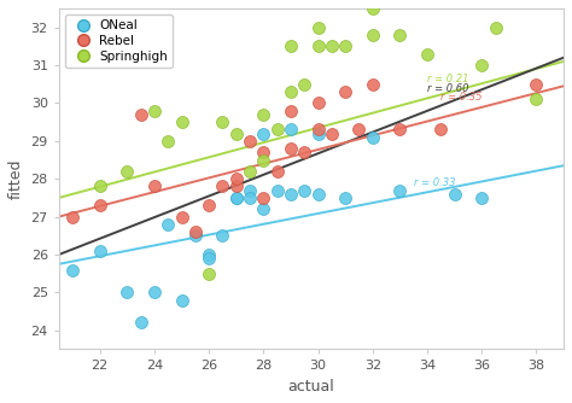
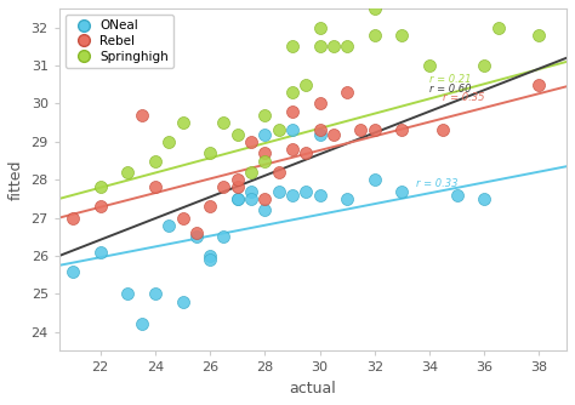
Springhigh/24: 29.8 -> 28.5
Springhigh/26: 25.5 -> 28.7
ONeal/32: 29.1 -> 28.0
Rebel/32: 30.5 -> 29.3
Springhigh/34: 31.3 -> 31.0
Springhigh/38: 30.1 -> 31.8
